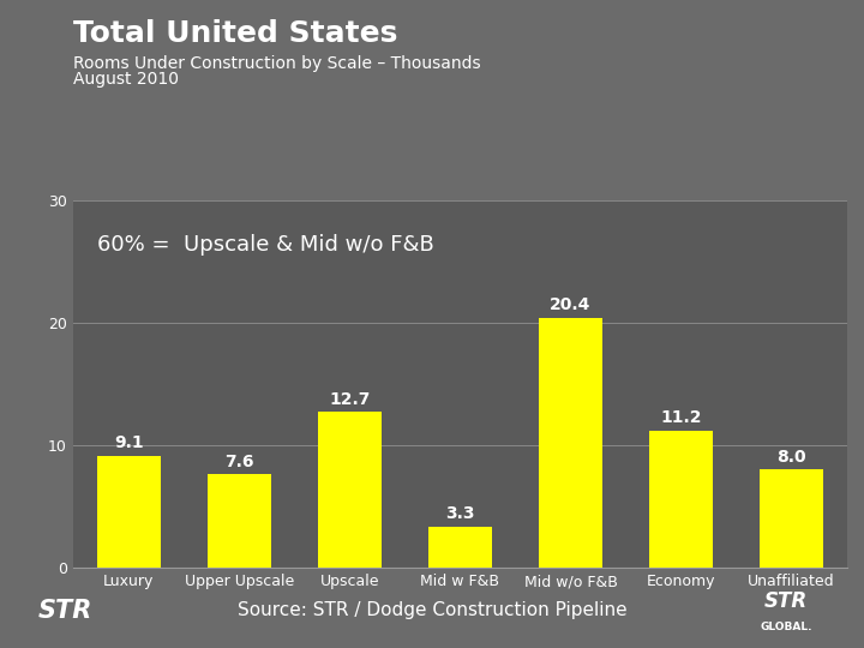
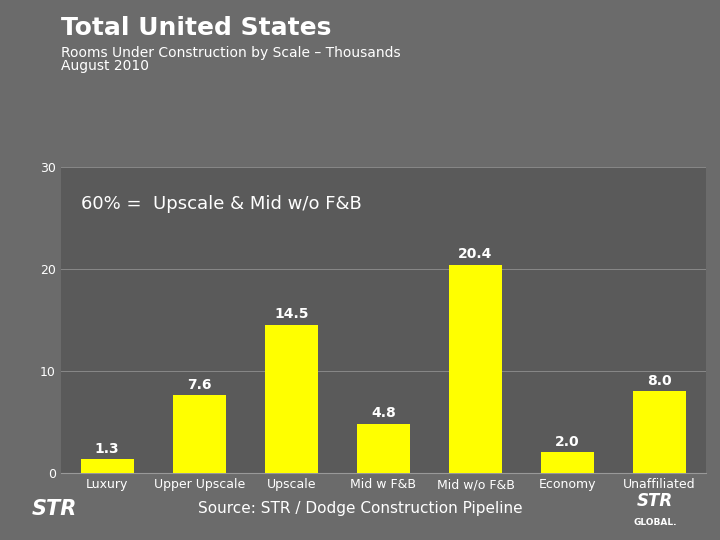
Luxury: 9.1 -> 1.3
Upscale: 12.7 -> 14.5
Mid w F&B: 3.3 -> 4.8
Economy: 11.2 -> 2.0
